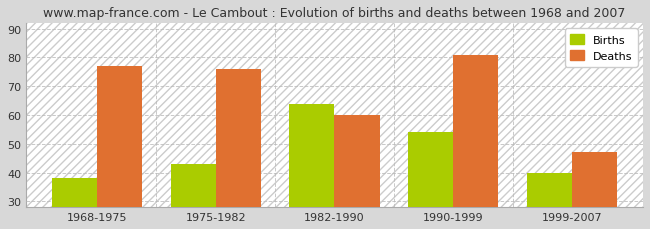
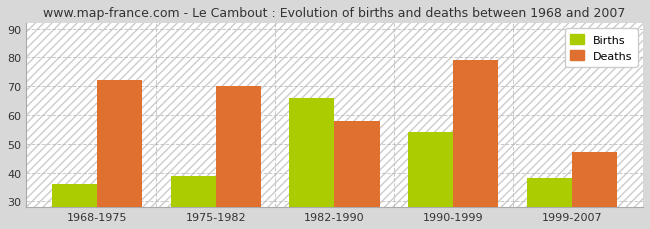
Births/1968-1975: 38 -> 36
Deaths/1968-1975: 77 -> 72
Births/1975-1982: 43 -> 39
Deaths/1975-1982: 76 -> 70
Births/1982-1990: 64 -> 66
Deaths/1982-1990: 60 -> 58
Deaths/1990-1999: 81 -> 79
Births/1999-2007: 40 -> 38
